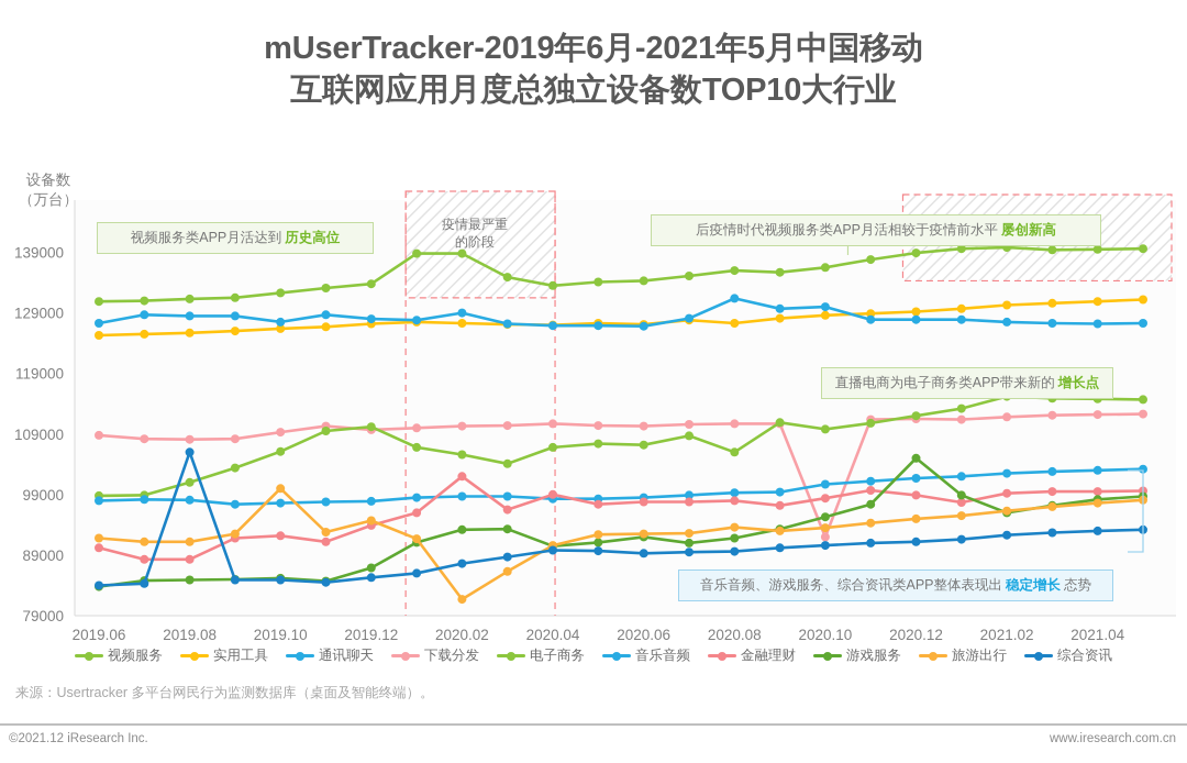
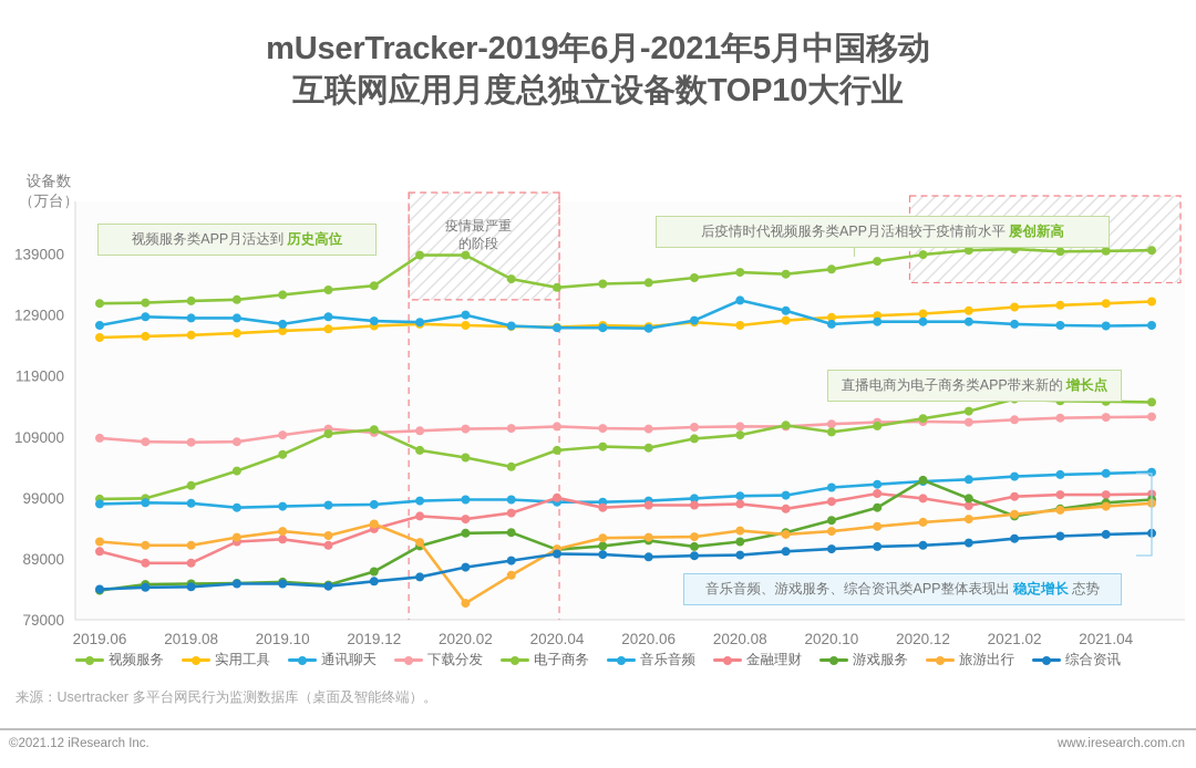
综合资讯/2019.08: 106000 -> 84000
旅游出行/2019.10: 100000 -> 94000
金融理财/2020.02: 102000 -> 96000
电子商务/2020.08: 106000 -> 109000
通讯聊天/2020.10: 130000 -> 128000
下载分发/2020.10: 92000 -> 111000
游戏服务/2020.12: 105000 -> 102000
